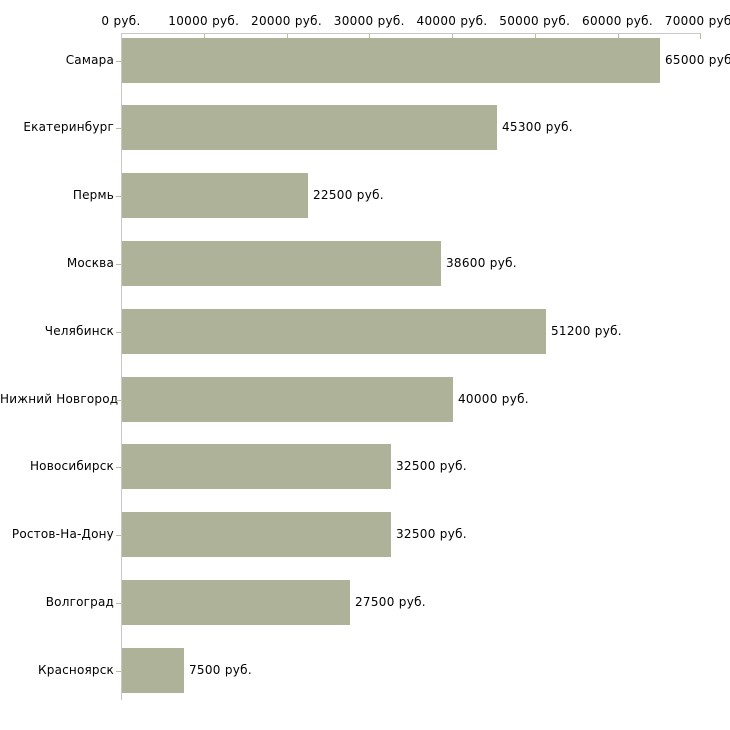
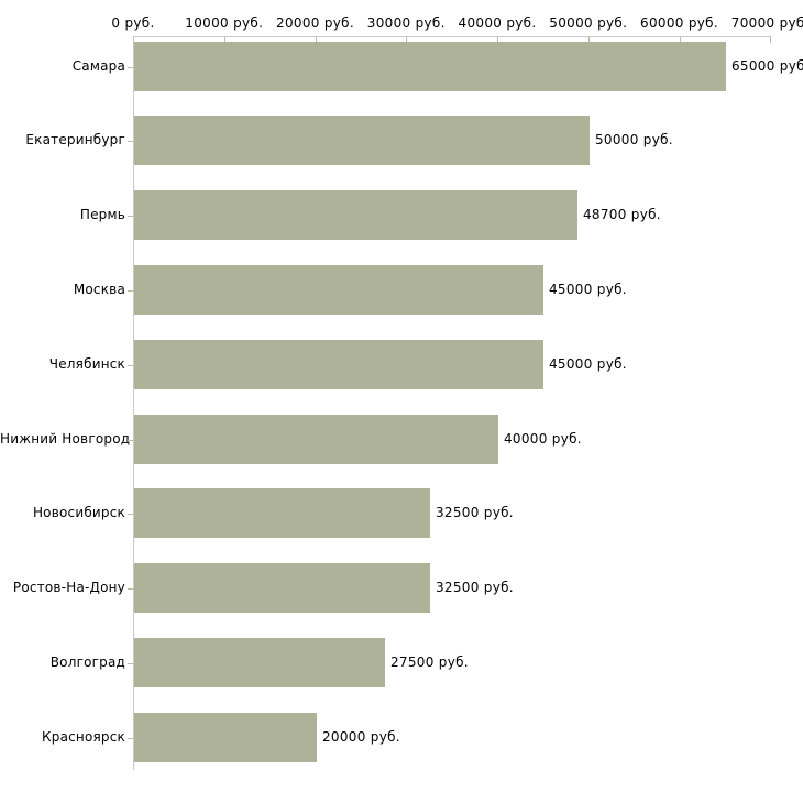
Екатеринбург: 45300 -> 50000
Пермь: 22500 -> 48700
Москва: 38600 -> 45000
Челябинск: 51200 -> 45000
Красноярск: 7500 -> 20000
